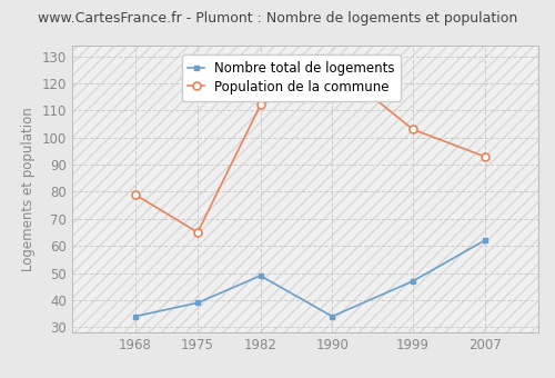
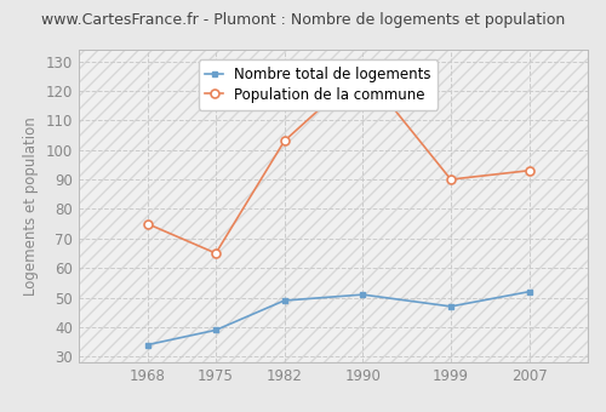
Population de la commune/1968: 79 -> 75
Population de la commune/1982: 112 -> 103
Nombre total de logements/1990: 34 -> 51
Population de la commune/1999: 103 -> 90
Nombre total de logements/2007: 62 -> 52
